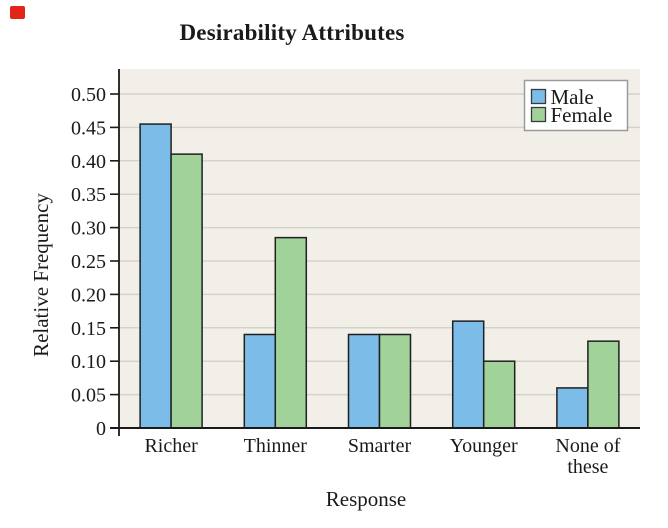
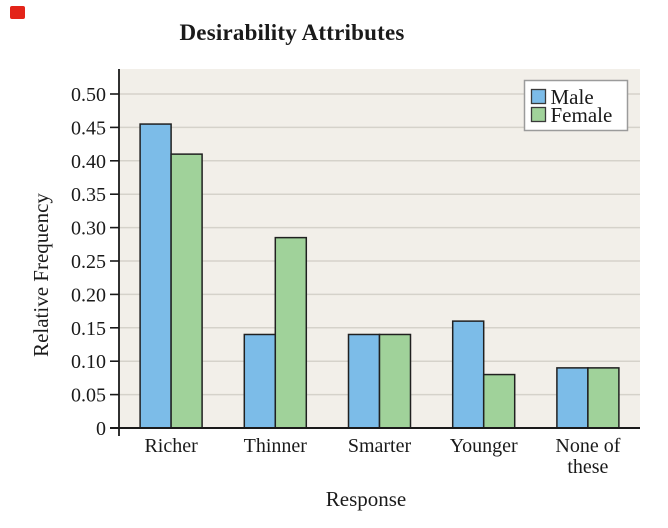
Female/Younger: 0.10 -> 0.08
Male/None of these: 0.06 -> 0.09
Female/None of these: 0.13 -> 0.09
